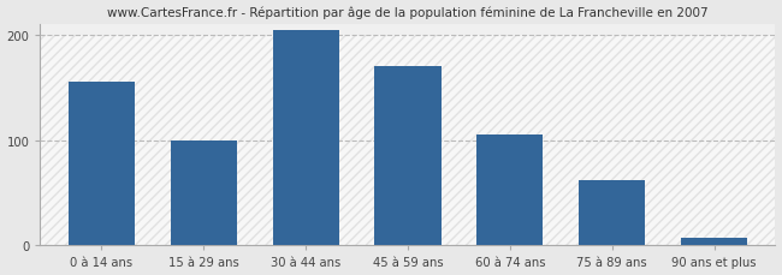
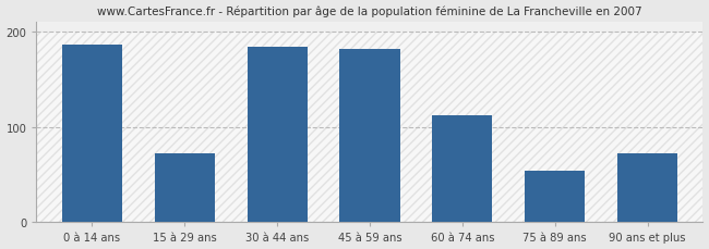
0 à 14 ans: 155 -> 186
15 à 29 ans: 100 -> 72
30 à 44 ans: 204 -> 184
45 à 59 ans: 170 -> 182
60 à 74 ans: 105 -> 112
75 à 89 ans: 62 -> 54
90 ans et plus: 7 -> 72
